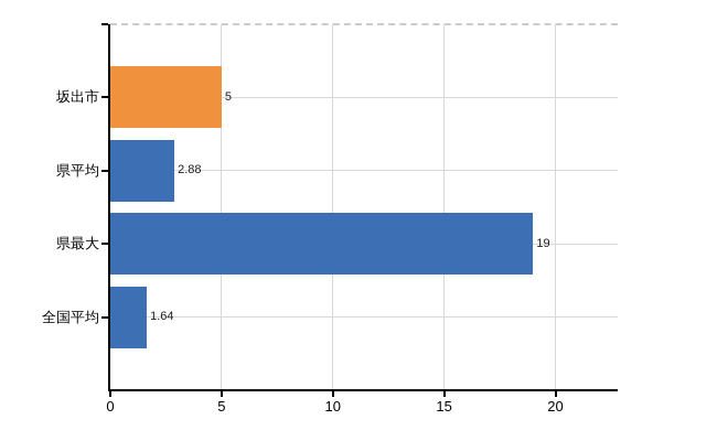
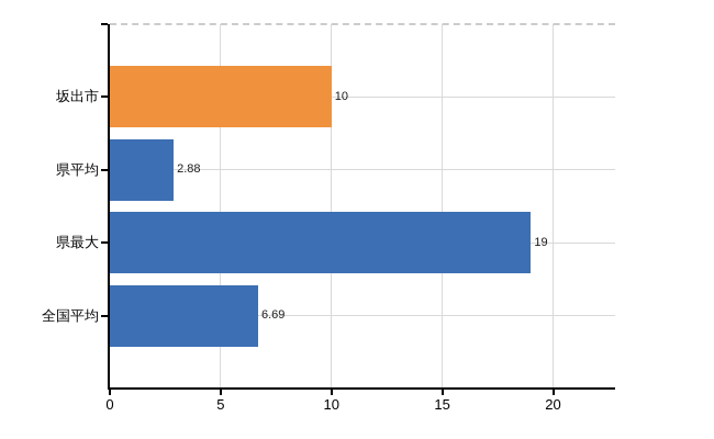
坂出市: 5 -> 10
全国平均: 1.64 -> 6.69
